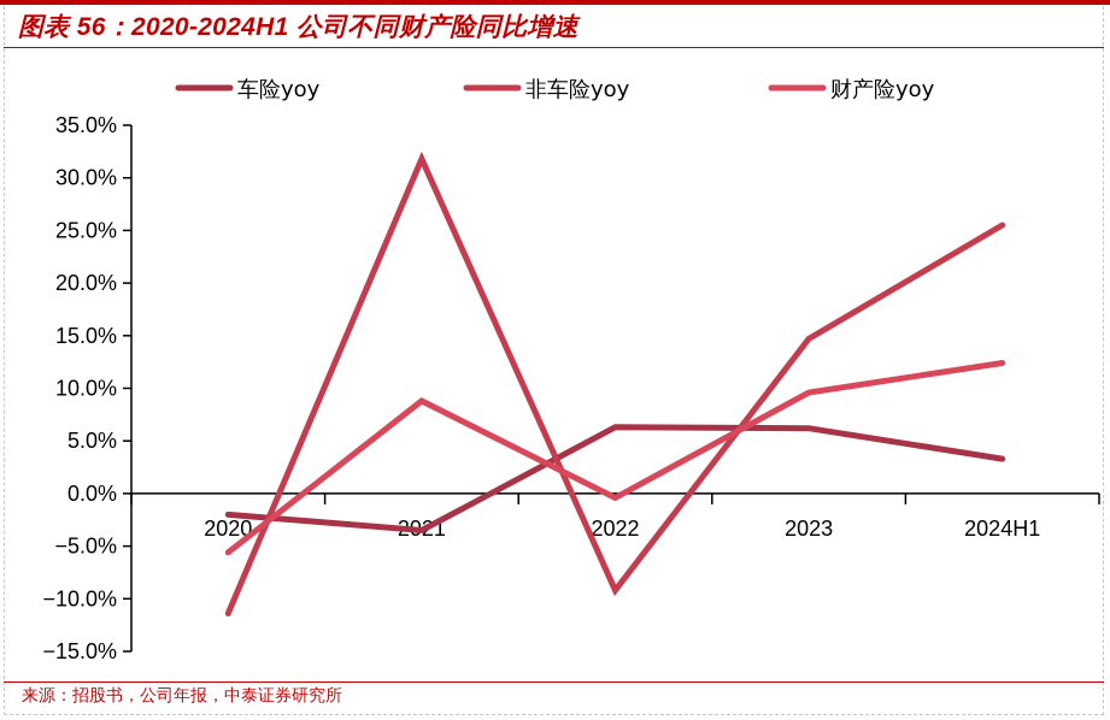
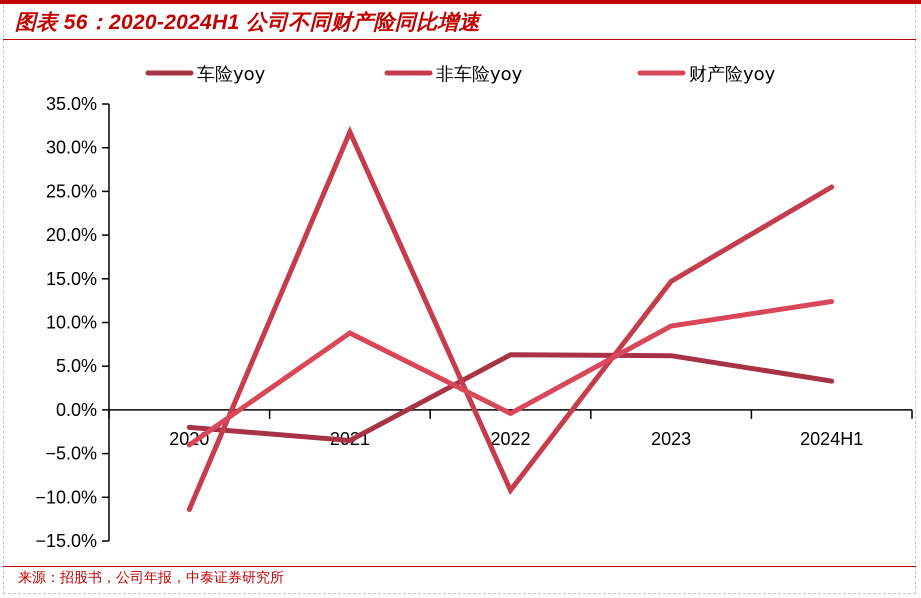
财产险yoy/2020: -6% -> -4%
